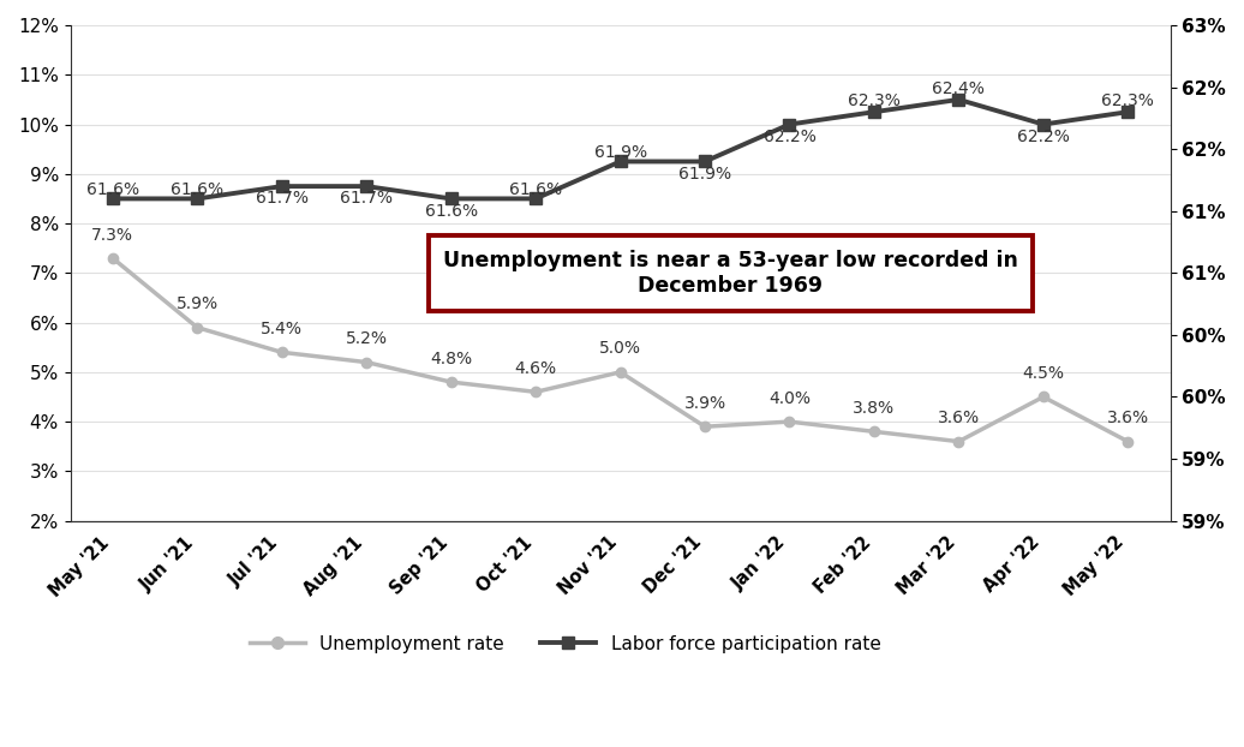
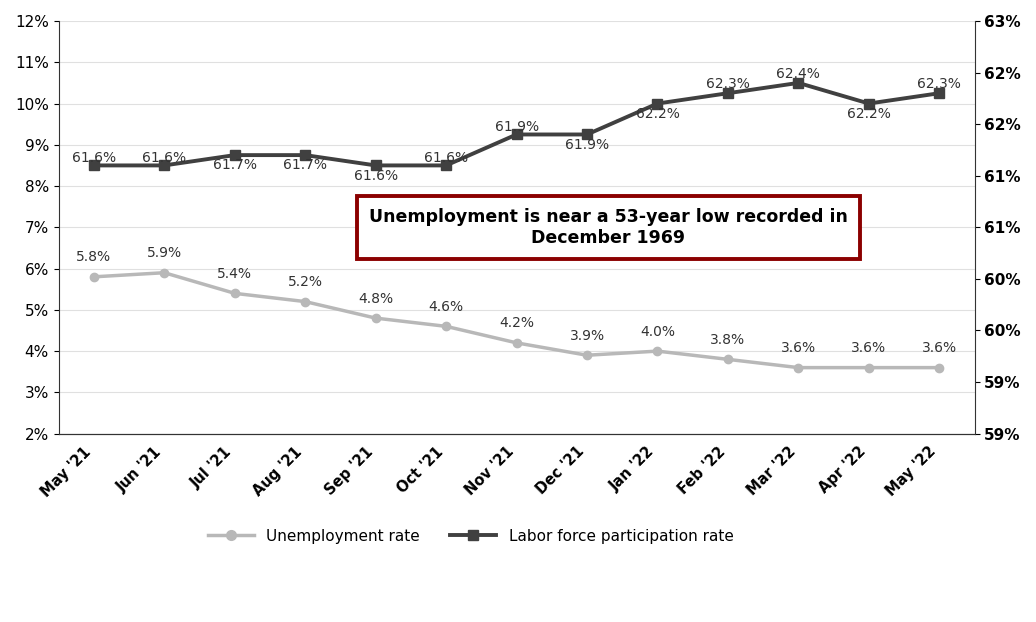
Unemployment rate/May '21: 7.3% -> 5.8%
Unemployment rate/Nov '21: 5.0% -> 4.2%
Unemployment rate/Apr '22: 4.5% -> 3.6%
